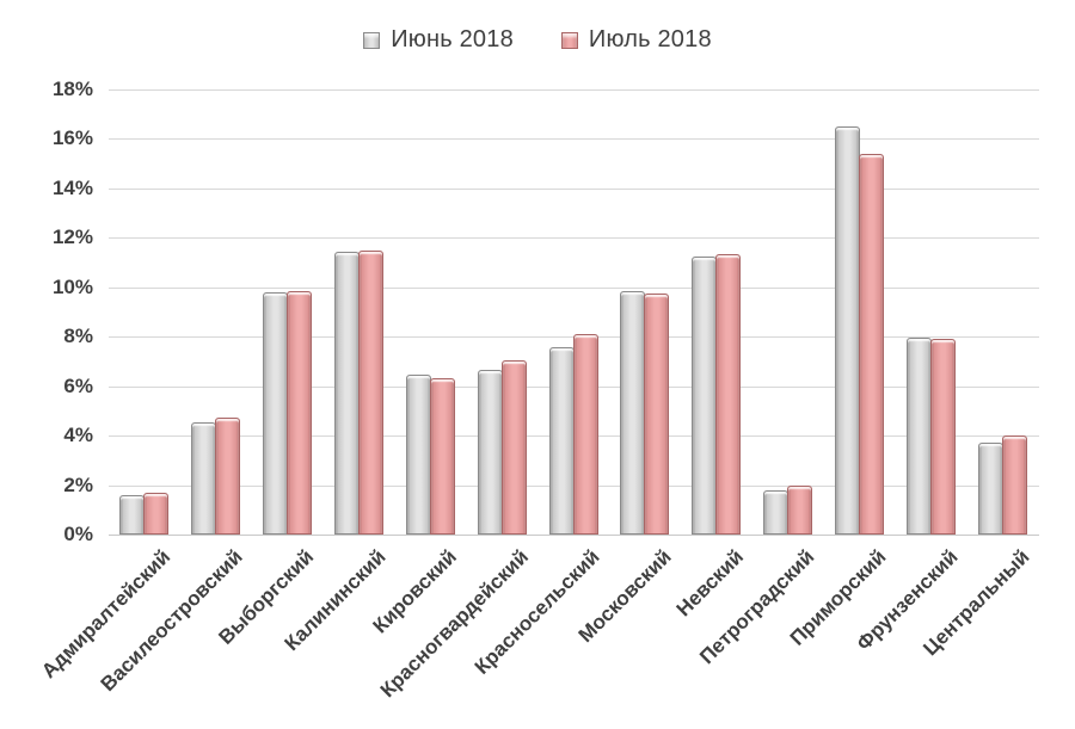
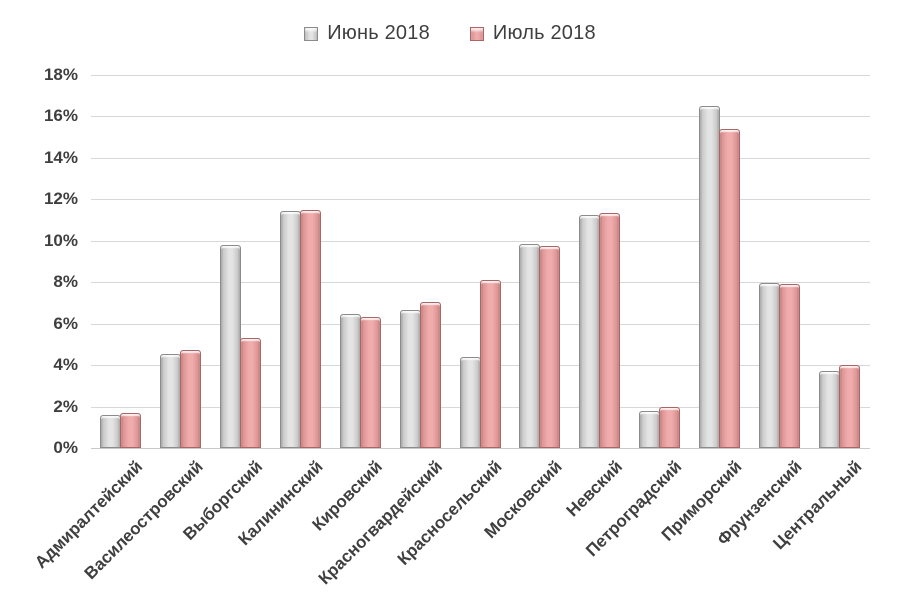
Июль 2018/Выборгский: 9.8% -> 5.3%
Июнь 2018/Красносельский: 7.6% -> 4.4%
